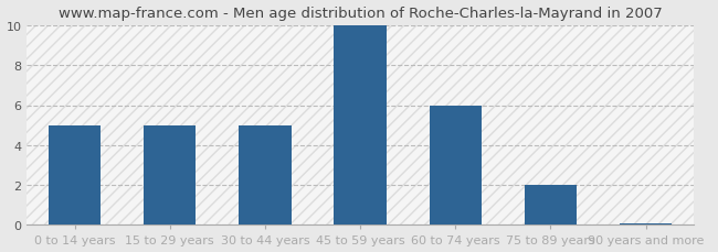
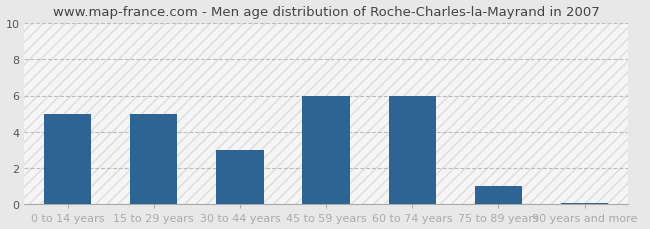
30 to 44 years: 5.0 -> 3.0
45 to 59 years: 10.0 -> 6.0
75 to 89 years: 2.0 -> 1.0
